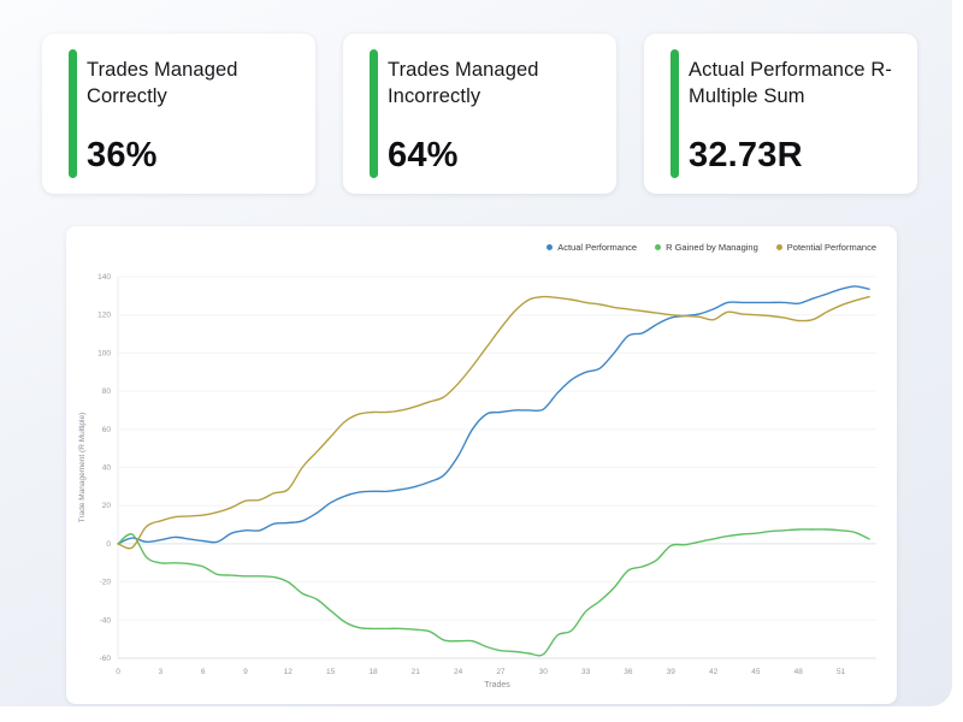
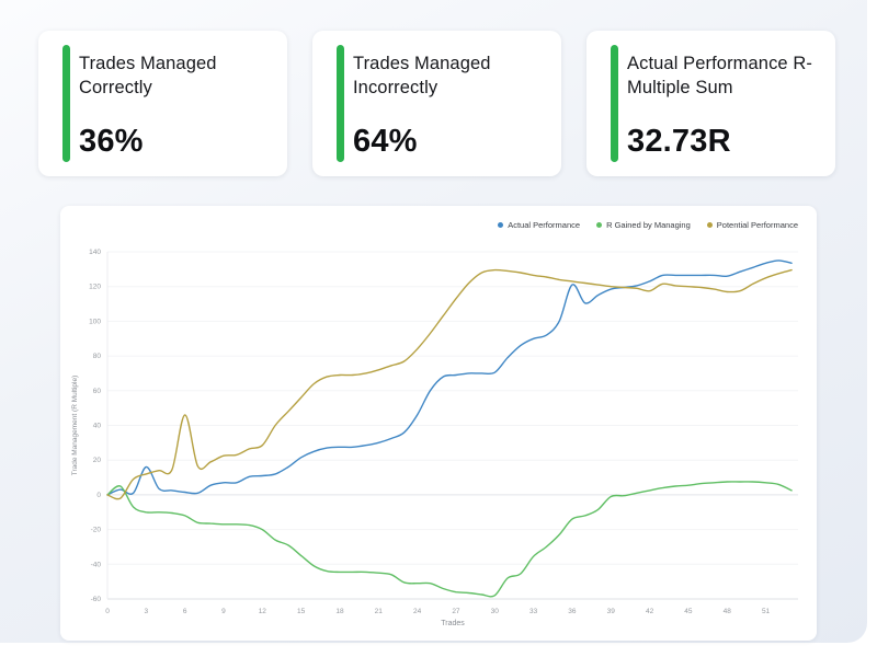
Actual Performance/3: 2 -> 16
Potential Performance/6: 15 -> 46
Actual Performance/36: 109 -> 121
